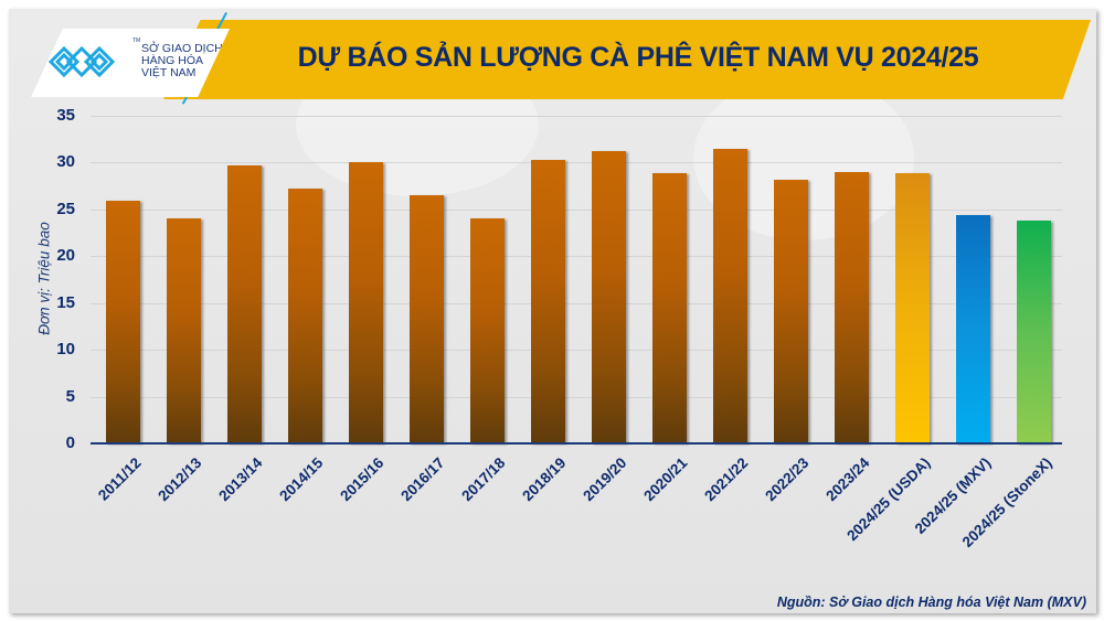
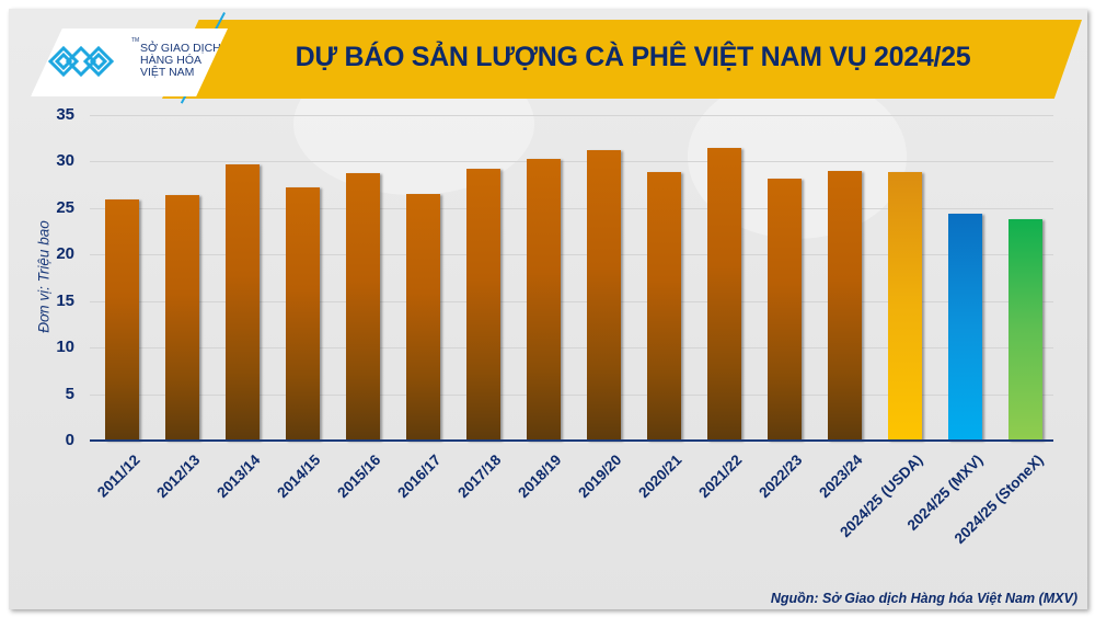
2012/13: 24 -> 26
2015/16: 30 -> 29
2017/18: 24 -> 29
